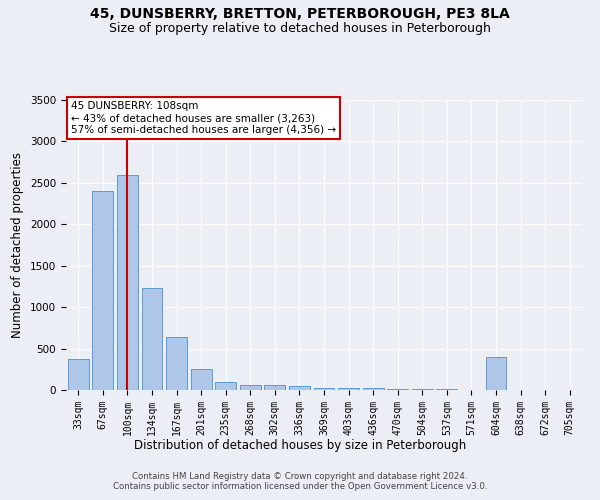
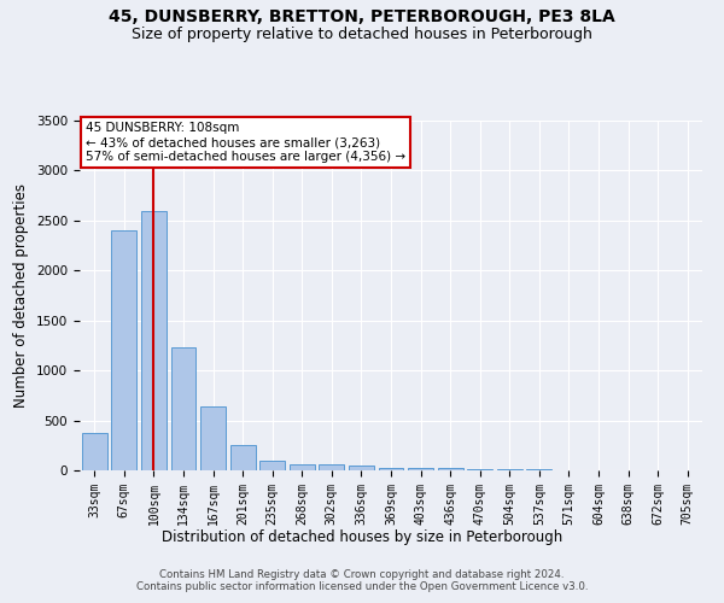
604sqm: 400 -> 0
